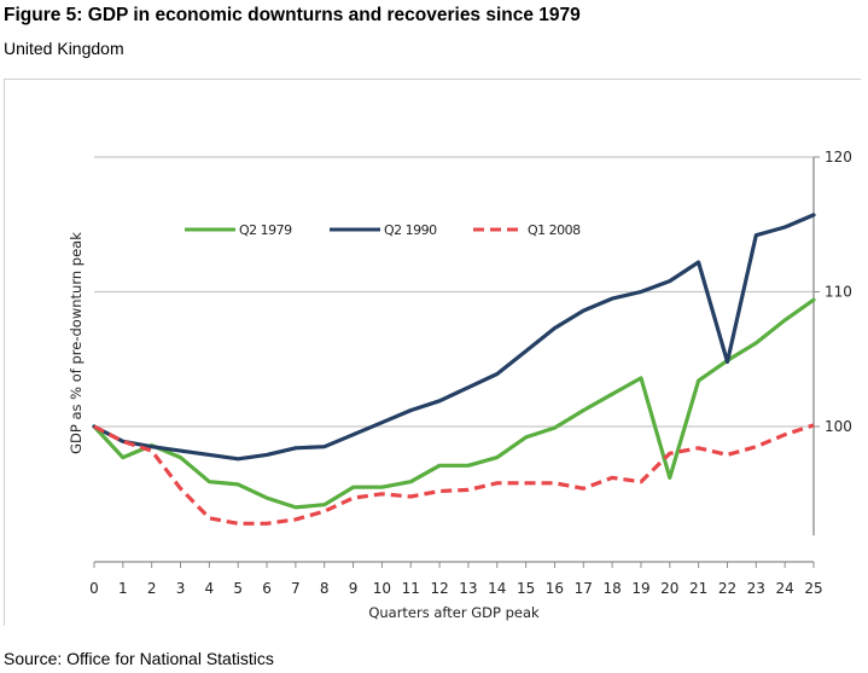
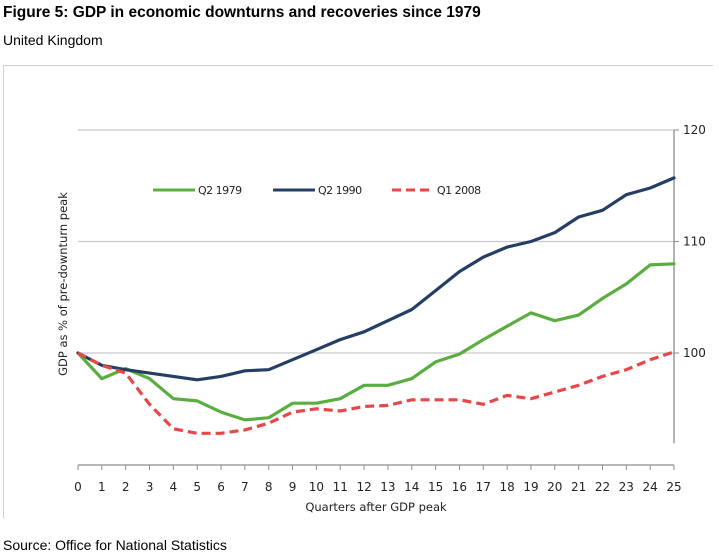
Q2 1979/20: 96.2 -> 102.9
Q1 2008/20: 98.0 -> 96.5
Q1 2008/21: 98.4 -> 97.1
Q2 1990/22: 104.8 -> 112.8
Q2 1979/25: 109.4 -> 108.0
